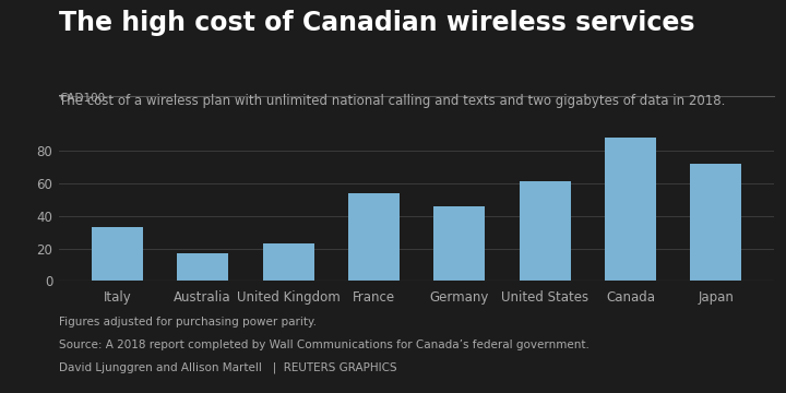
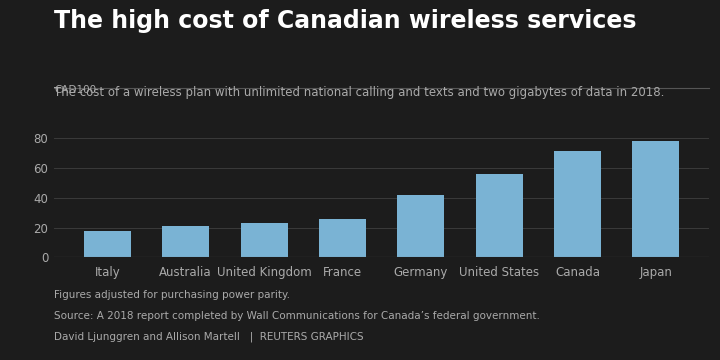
Italy: 33 -> 18
Australia: 17 -> 21
France: 54 -> 26
Germany: 46 -> 42
United States: 61 -> 56
Canada: 88 -> 71
Japan: 72 -> 78
